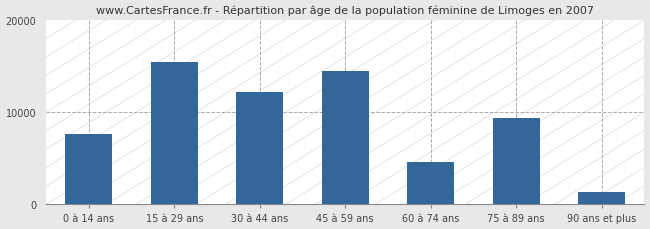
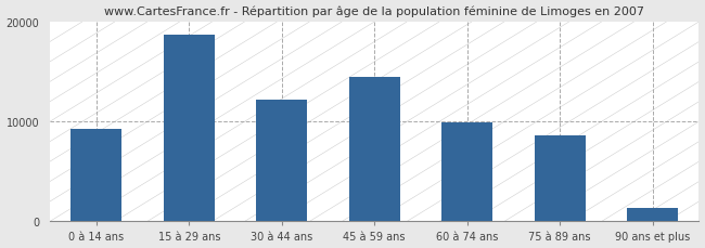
0 à 14 ans: 7600 -> 9300
15 à 29 ans: 15400 -> 18700
60 à 74 ans: 4600 -> 9900
75 à 89 ans: 9400 -> 8600
